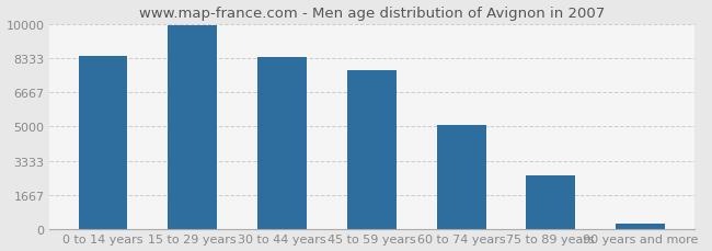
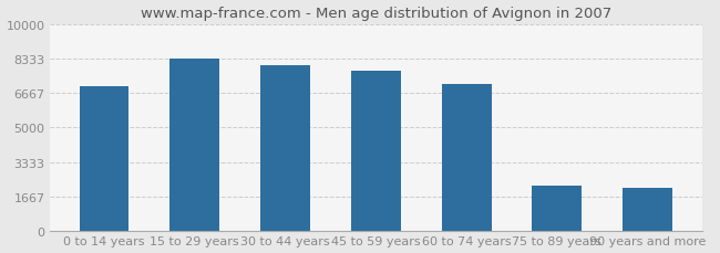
0 to 14 years: 8400 -> 7000
15 to 29 years: 9900 -> 8300
30 to 44 years: 8400 -> 8000
60 to 74 years: 5100 -> 7100
75 to 89 years: 2600 -> 2200
90 years and more: 300 -> 2100
